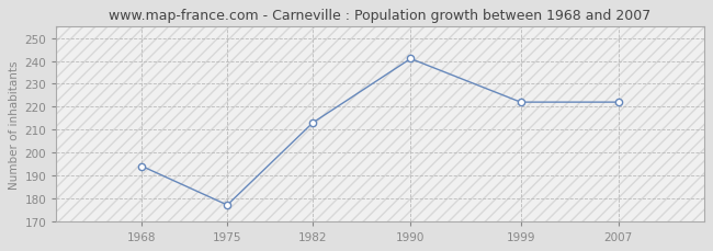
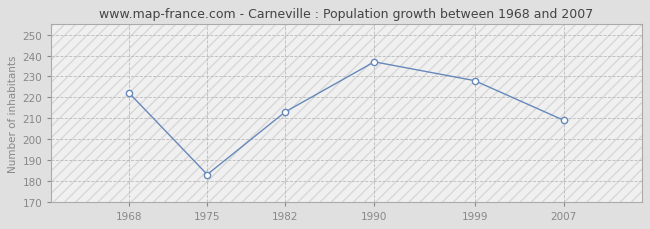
1968: 194 -> 222
1975: 177 -> 183
1990: 241 -> 237
1999: 222 -> 228
2007: 222 -> 209
